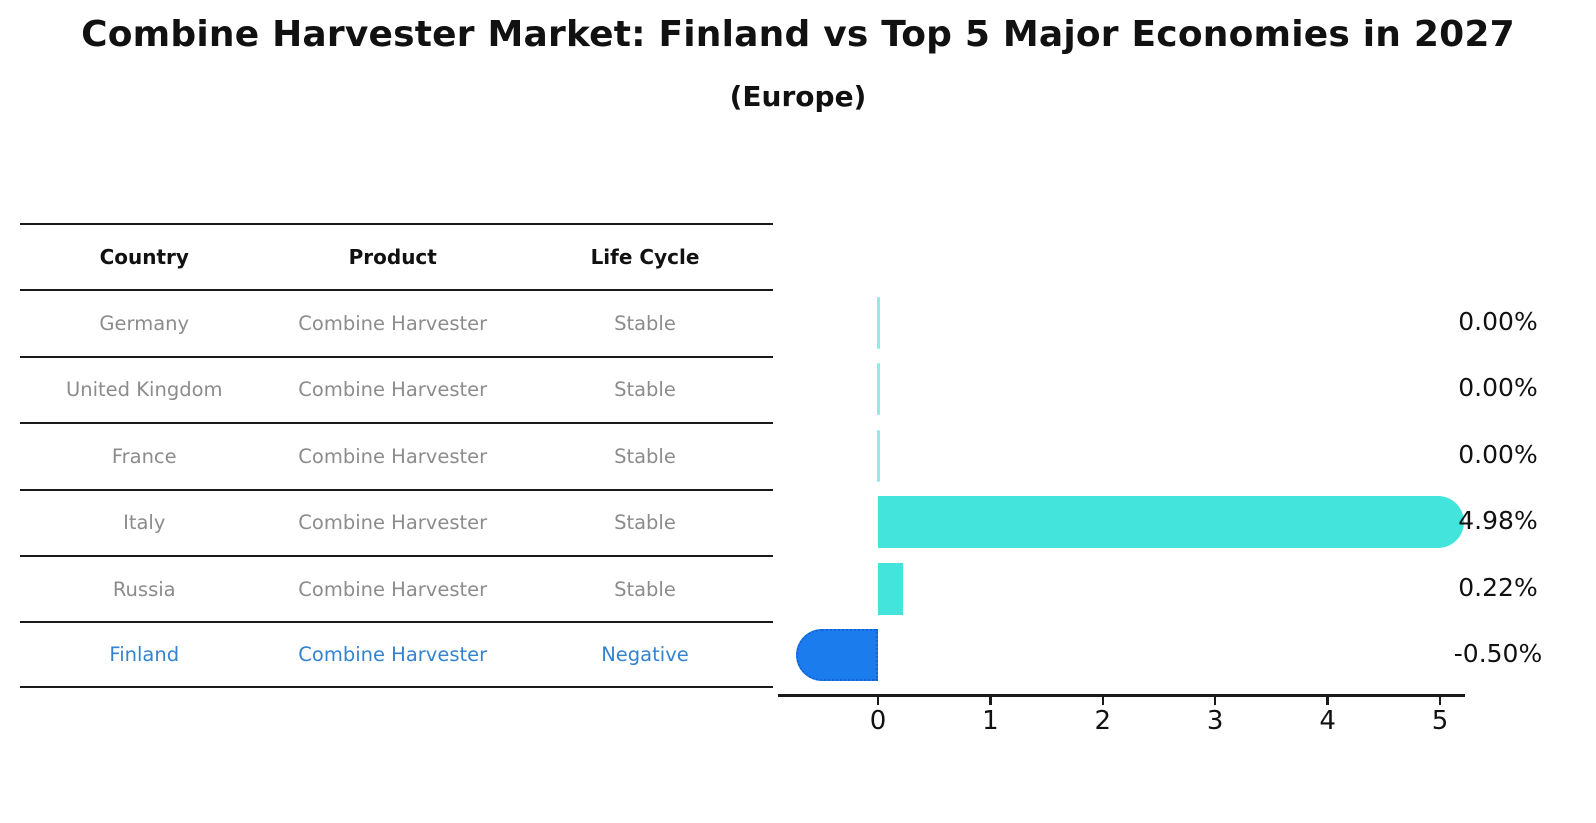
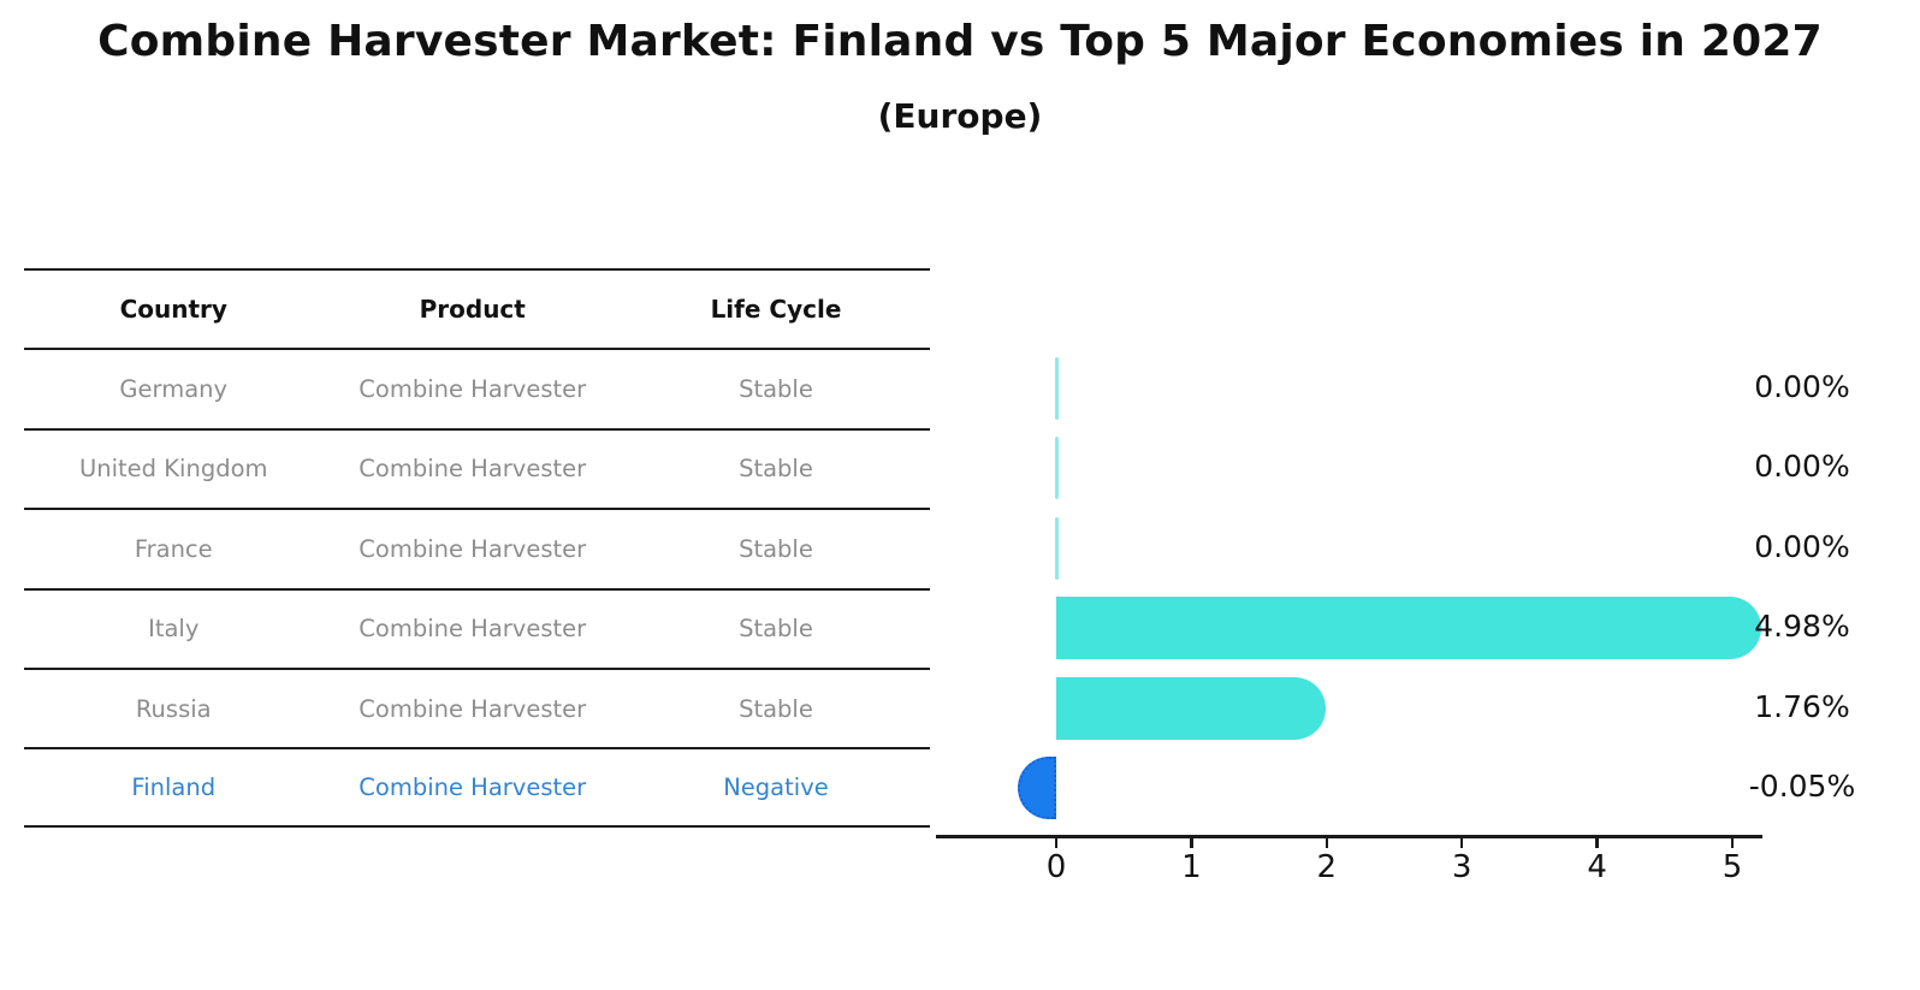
Russia: 0.22% -> 1.76%
Finland: -0.50% -> -0.05%
